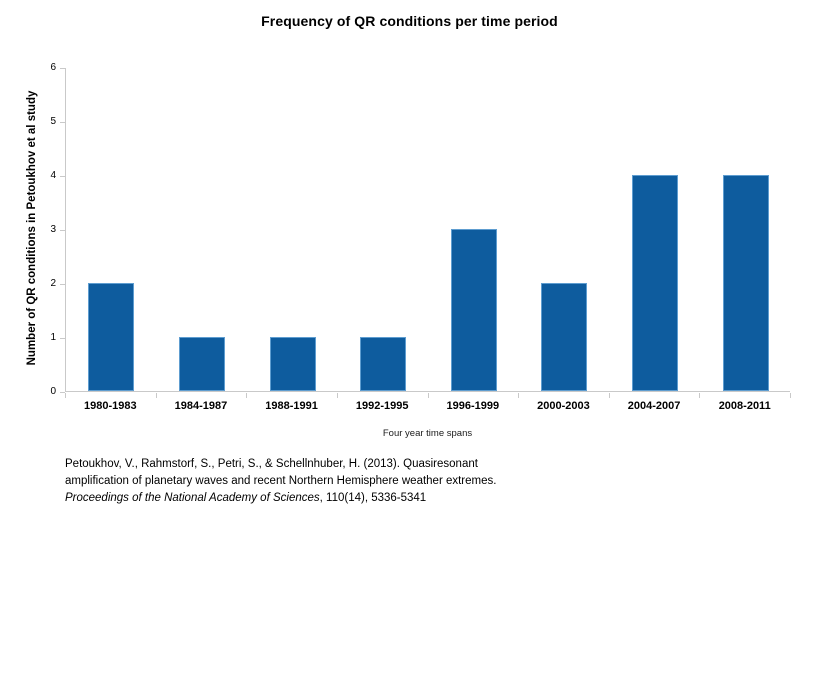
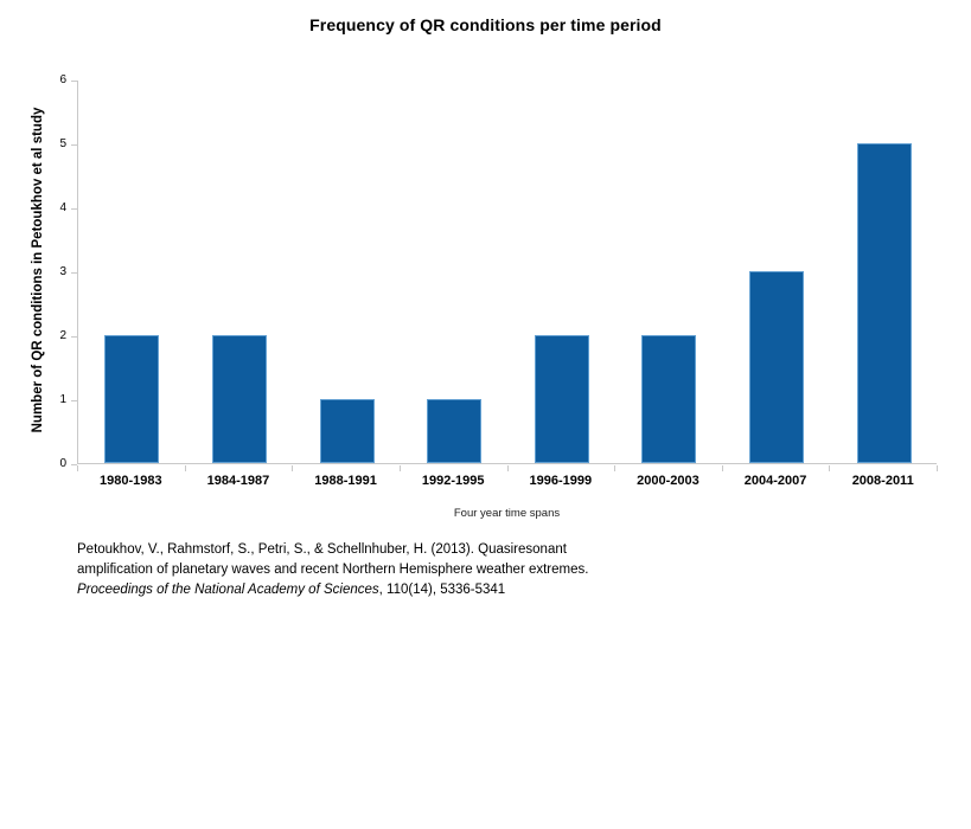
1984-1987: 1 -> 2
1996-1999: 3 -> 2
2004-2007: 4 -> 3
2008-2011: 4 -> 5
